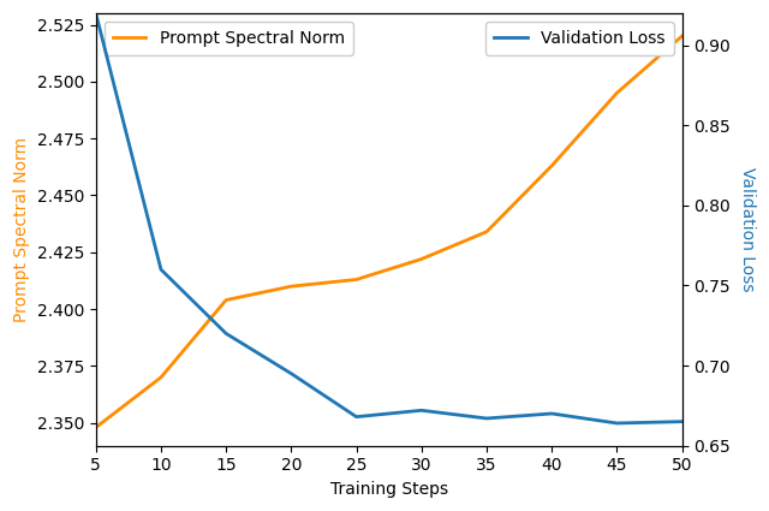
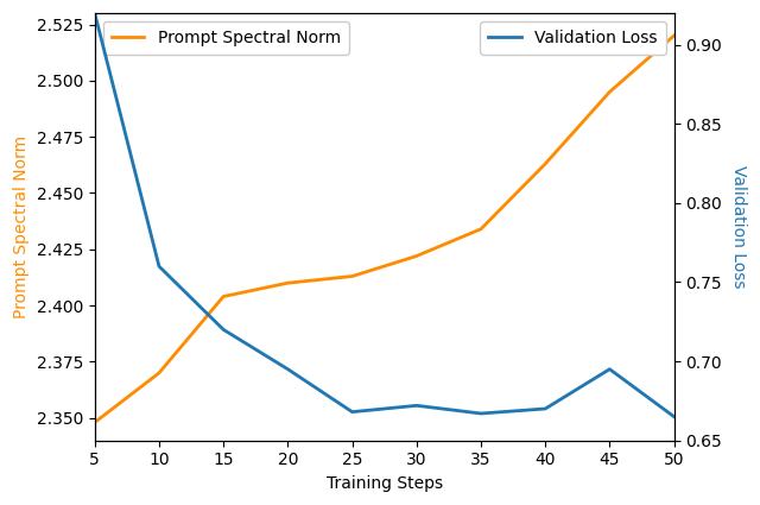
Validation Loss/45: 0.664 -> 0.695
